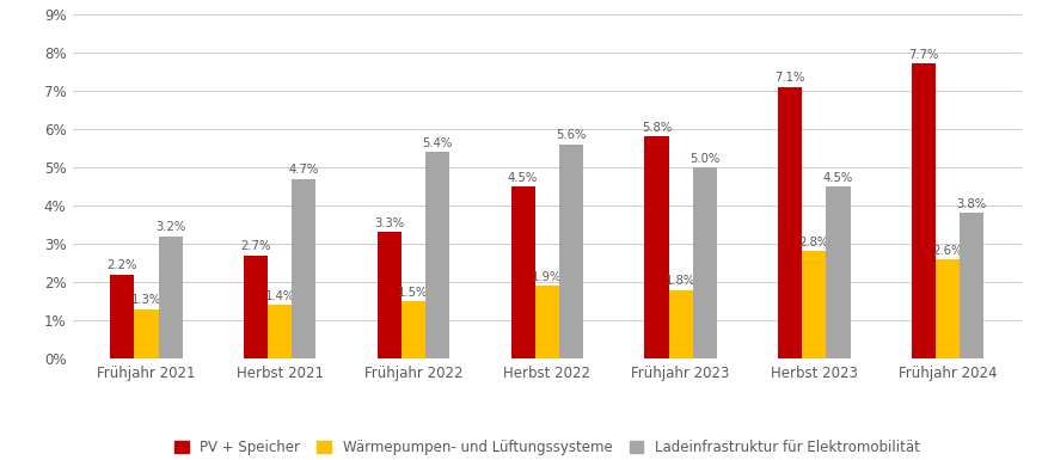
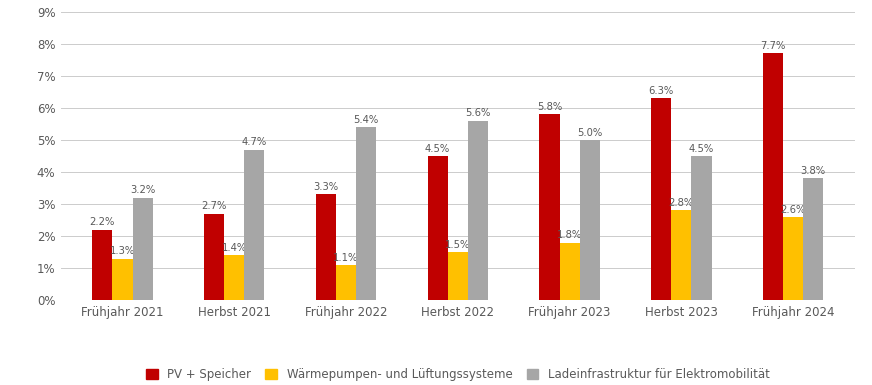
Wärmepumpen- und Lüftungssysteme/Frühjahr 2022: 1.5% -> 1.1%
Wärmepumpen- und Lüftungssysteme/Herbst 2022: 1.9% -> 1.5%
PV + Speicher/Herbst 2023: 7.1% -> 6.3%
